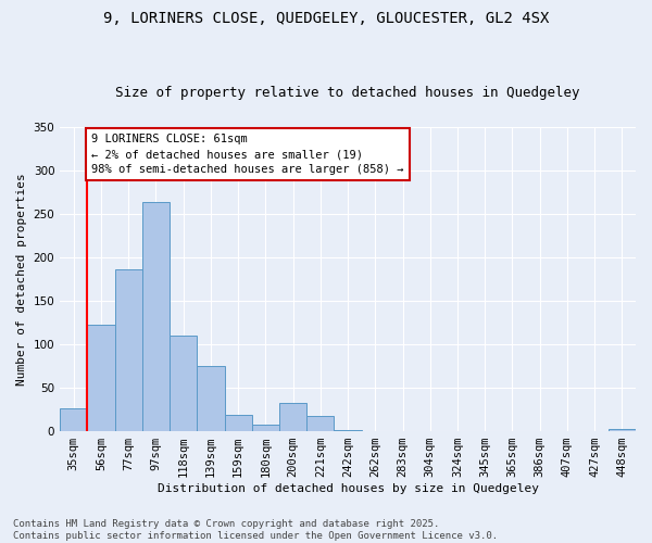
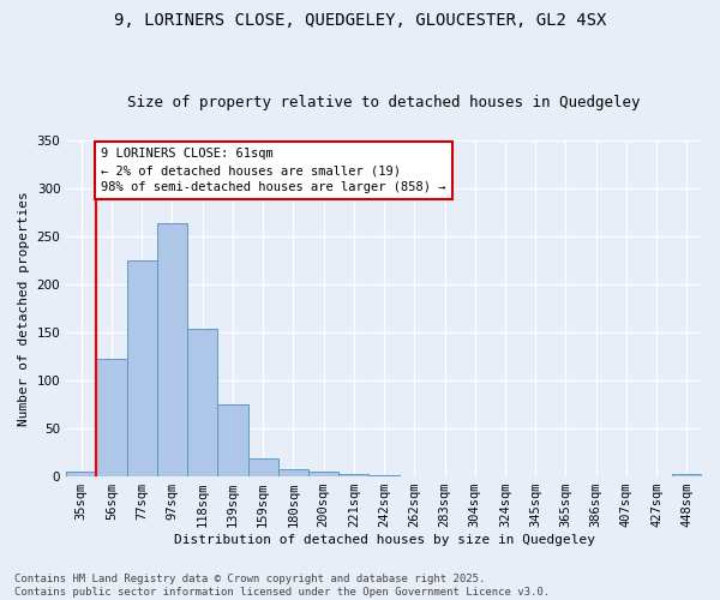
35sqm: 26 -> 5
77sqm: 186 -> 225
118sqm: 110 -> 154
200sqm: 32 -> 5
221sqm: 18 -> 3
